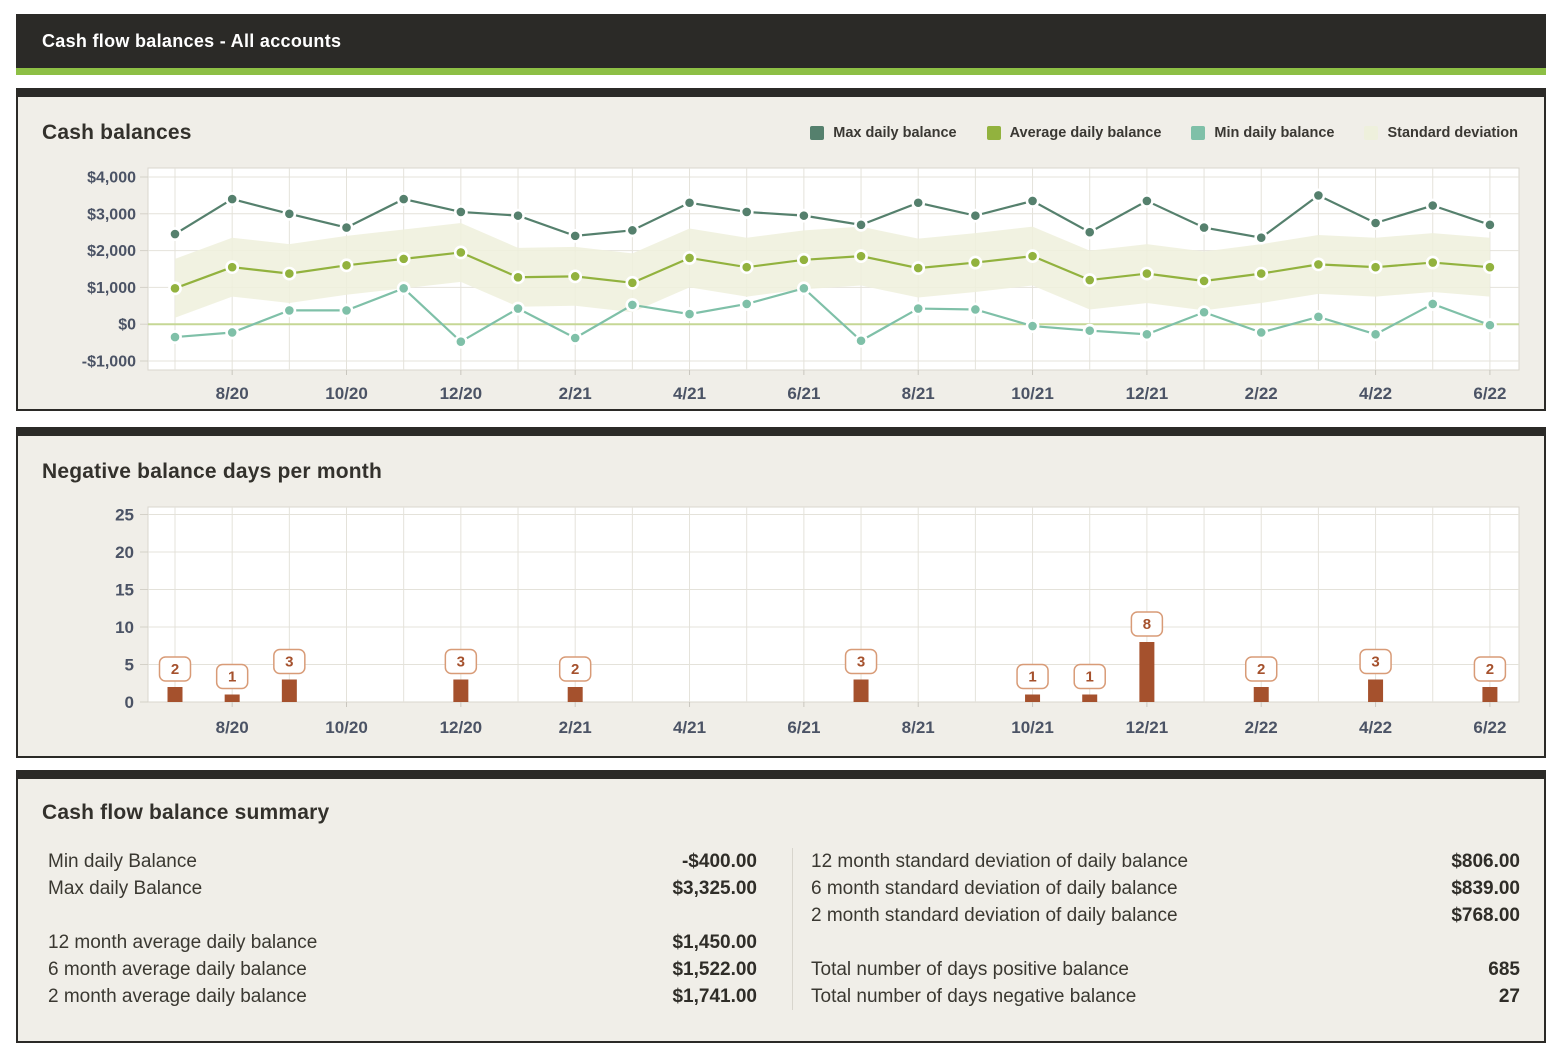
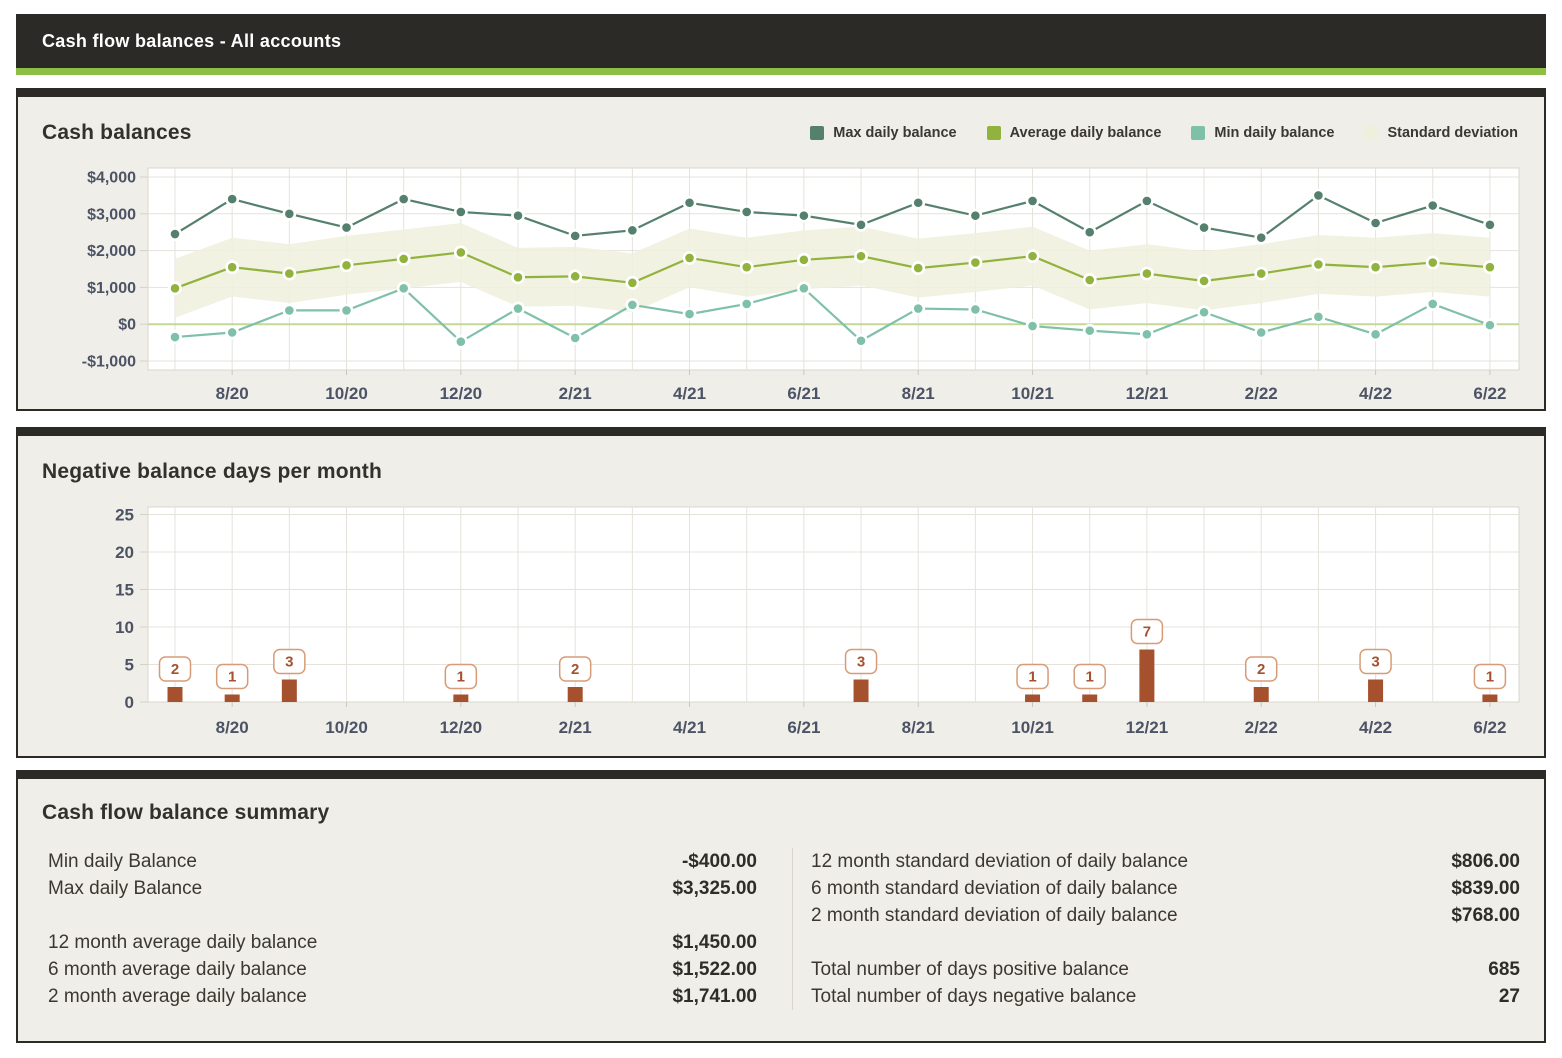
Negative balance days per month/12/20: 3 -> 1
Negative balance days per month/12/21: 8 -> 7
Negative balance days per month/6/22: 2 -> 1
